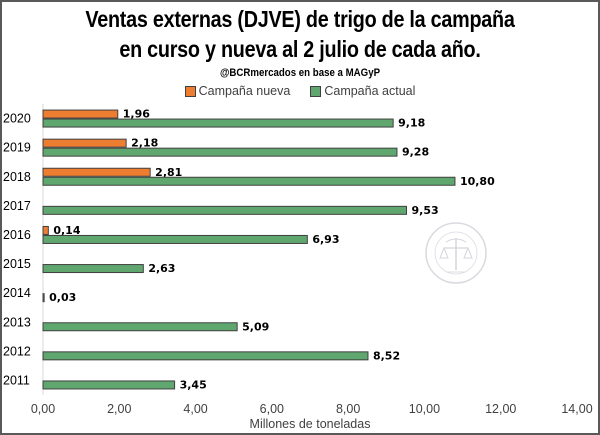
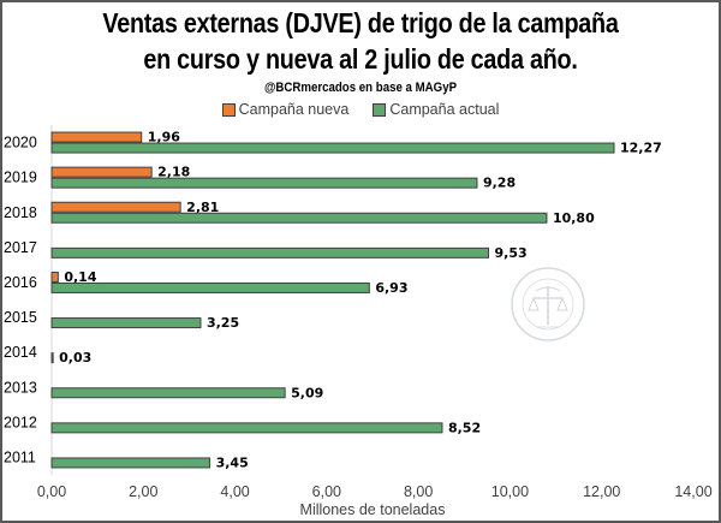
Campaña actual/2020: 9,18 -> 12,27
Campaña actual/2015: 2,63 -> 3,25
